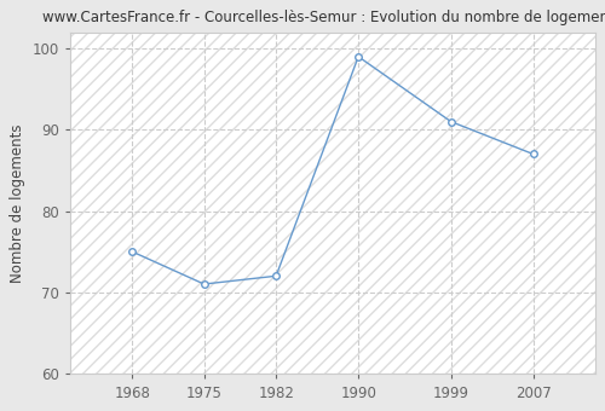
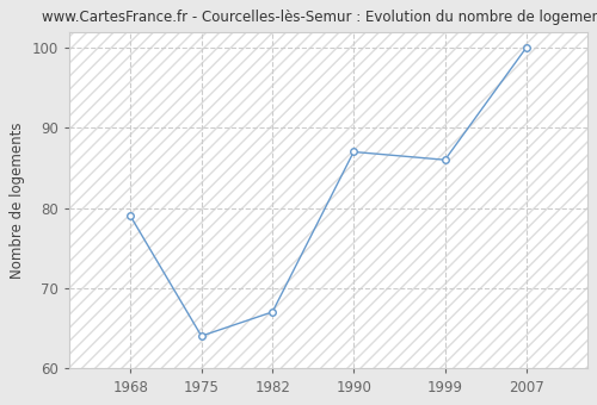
1968: 75 -> 79
1975: 71 -> 64
1982: 72 -> 67
1990: 99 -> 87
1999: 91 -> 86
2007: 87 -> 100
